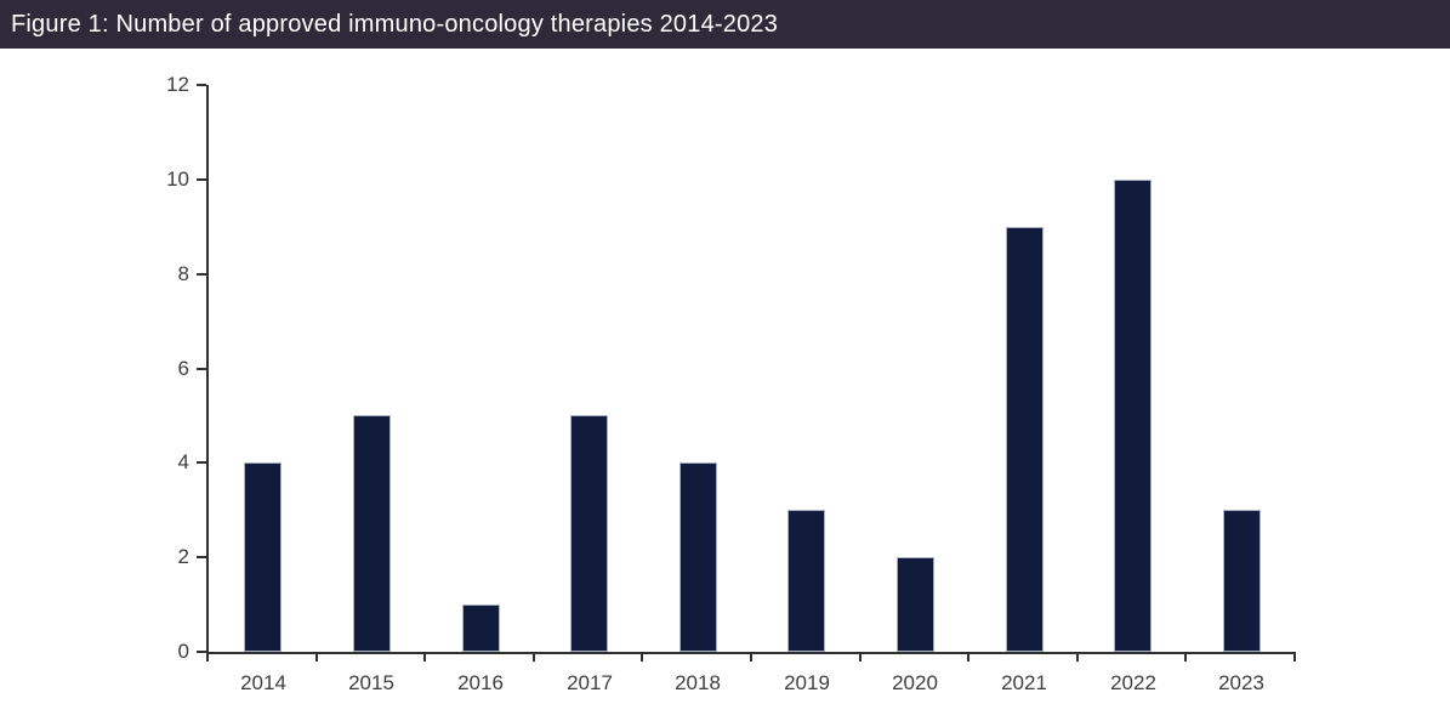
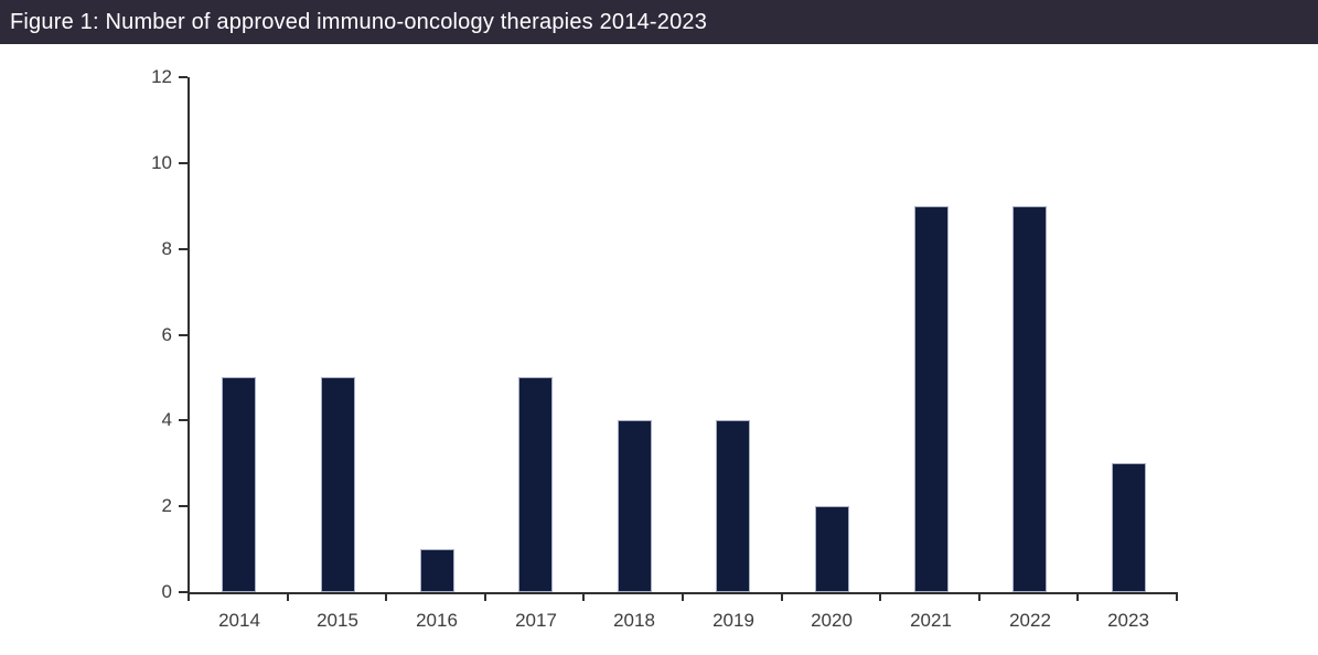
2014: 4 -> 5
2019: 3 -> 4
2022: 10 -> 9
